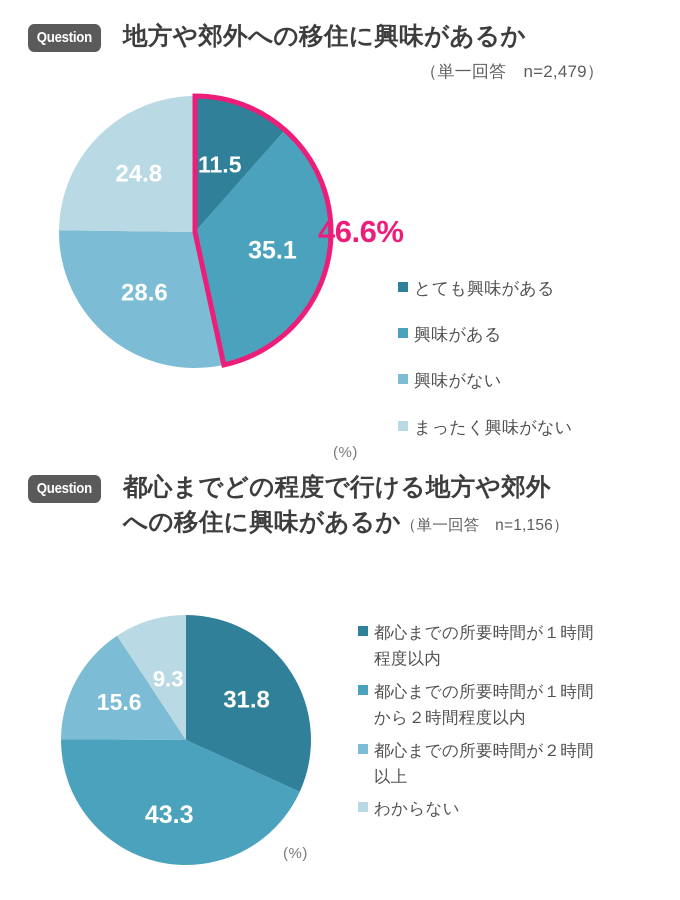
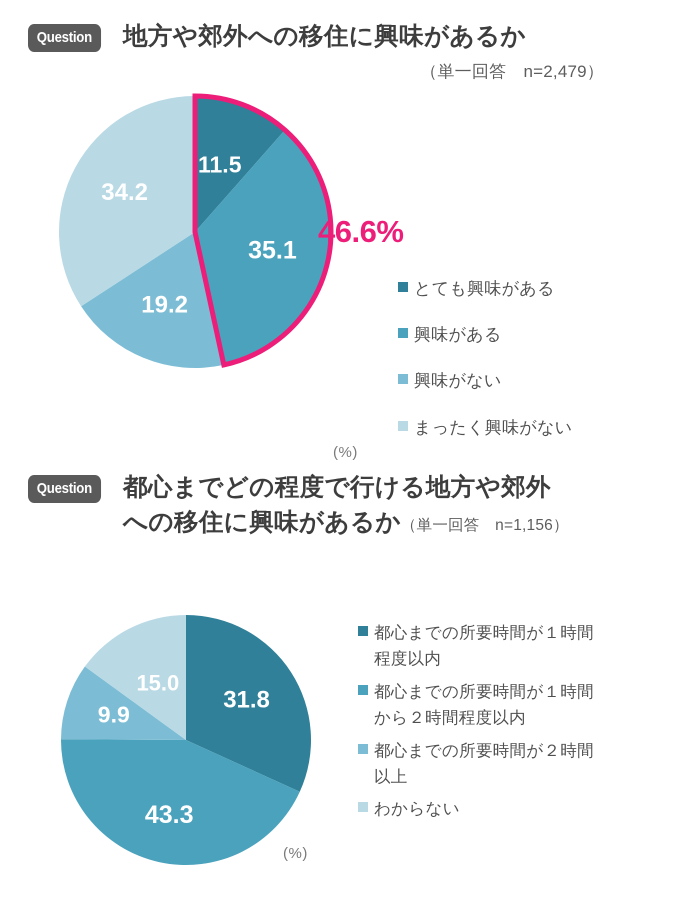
地方や郊外への移住に興味があるか/興味がない: 28.6 -> 19.2
地方や郊外への移住に興味があるか/まったく興味がない: 24.8 -> 34.2
都心までどの程度で行ける地方や郊外への移住に興味があるか/都心までの所要時間が２時間以上: 15.6 -> 9.9
都心までどの程度で行ける地方や郊外への移住に興味があるか/わからない: 9.3 -> 15.0
